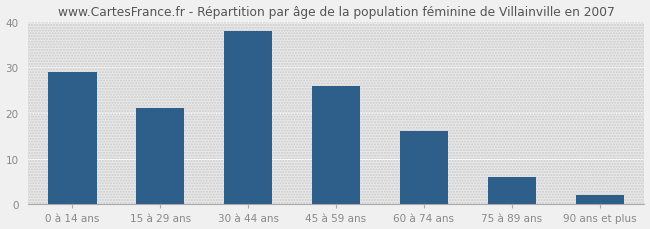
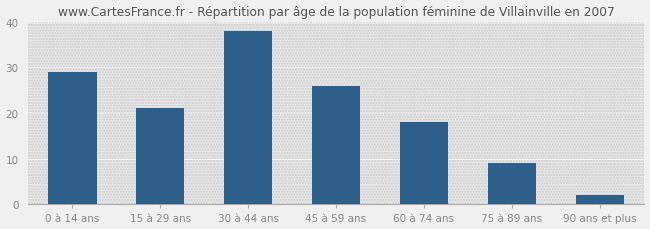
60 à 74 ans: 16 -> 18
75 à 89 ans: 6 -> 9
